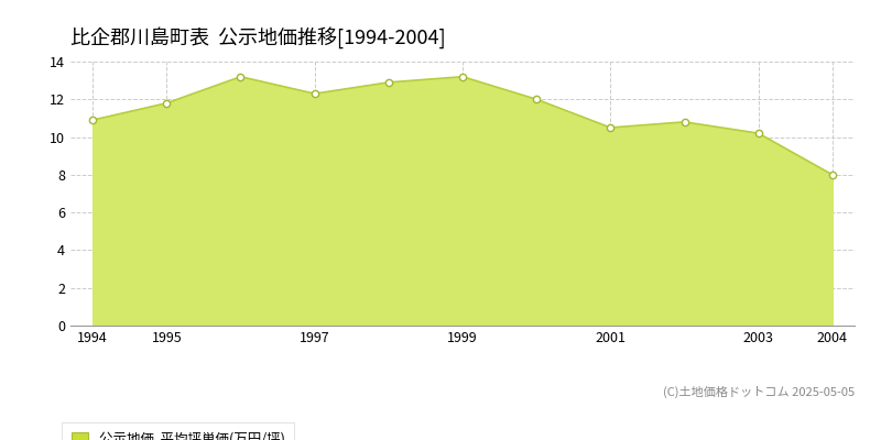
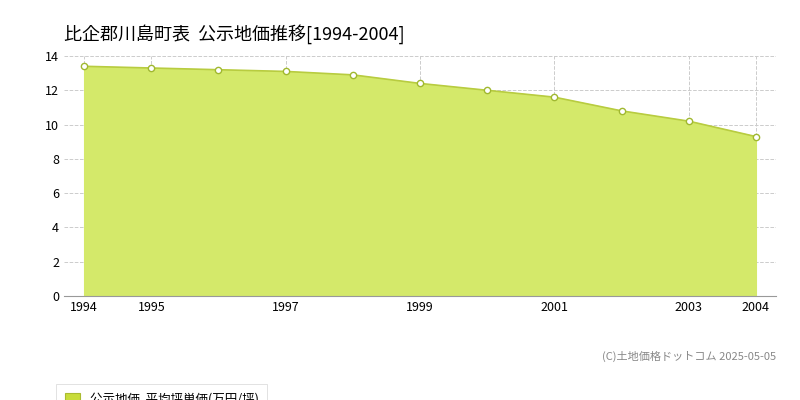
1994: 10.9 -> 13.4
1995: 11.8 -> 13.3
1997: 12.3 -> 13.1
1999: 13.2 -> 12.4
2001: 10.5 -> 11.6
2004: 8.0 -> 9.3
